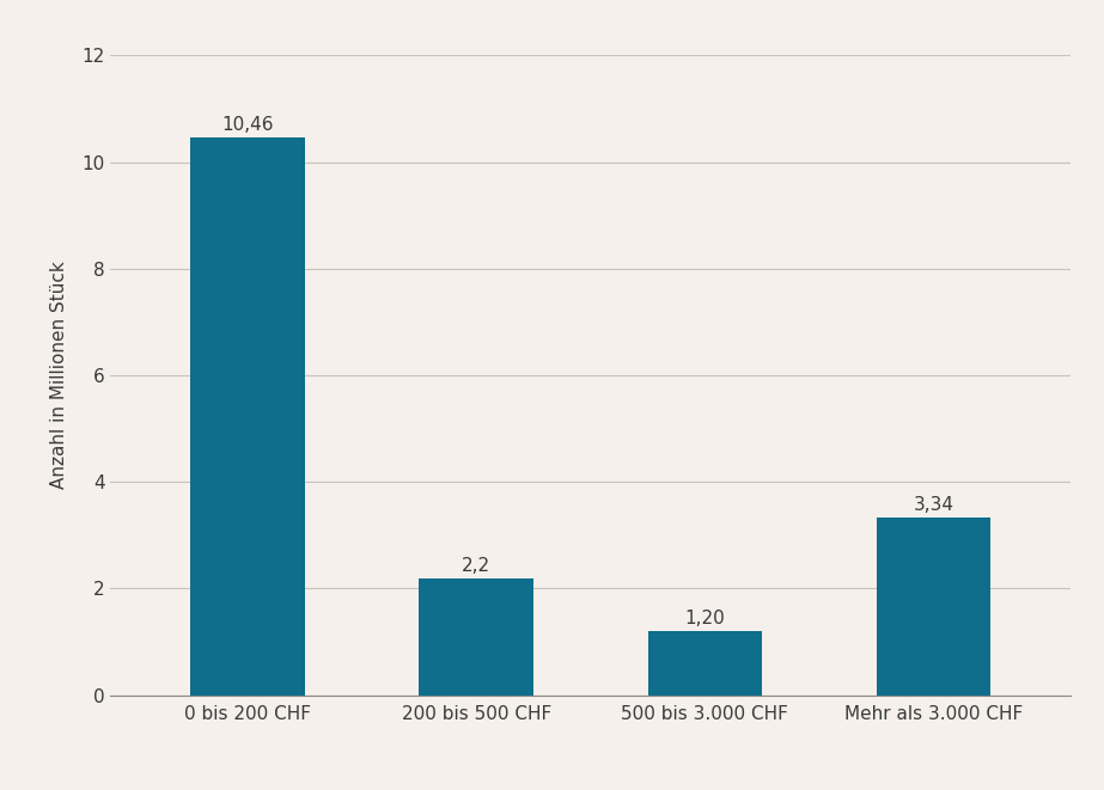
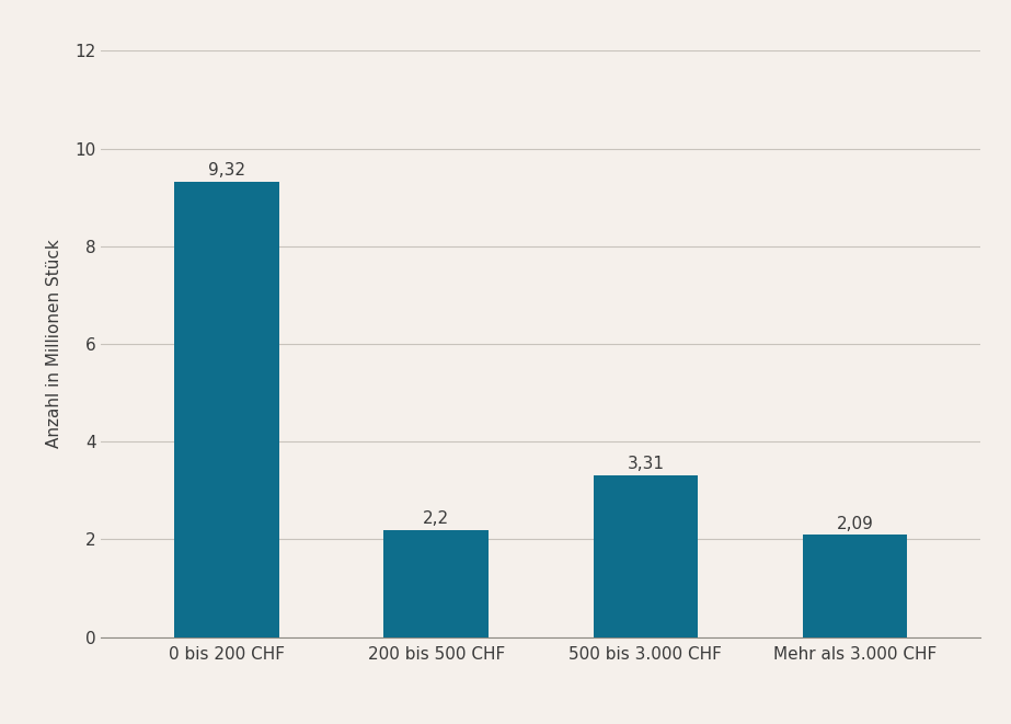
0 bis 200 CHF: 10,46 -> 9,32
500 bis 3.000 CHF: 1,20 -> 3,31
Mehr als 3.000 CHF: 3,34 -> 2,09
